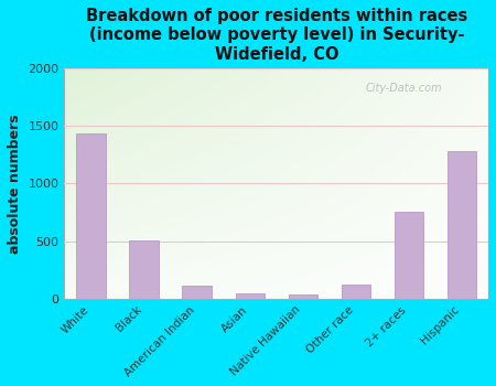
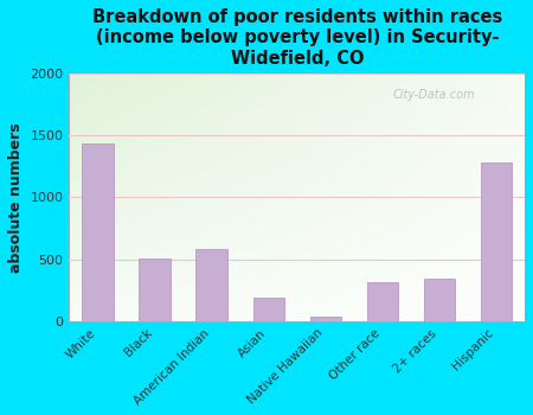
American Indian: 110 -> 580
Asian: 50 -> 190
Other race: 120 -> 310
2+ races: 760 -> 340
